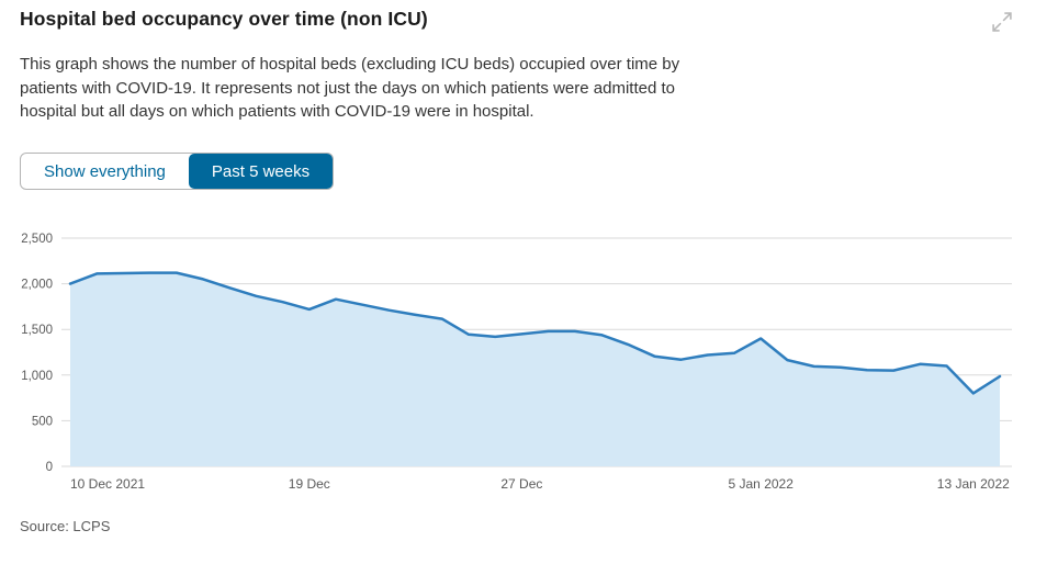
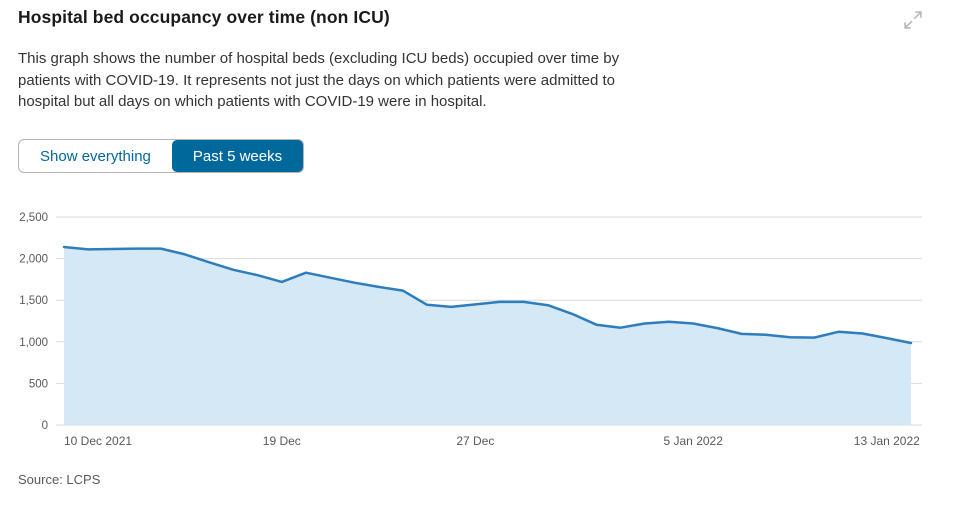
10 Dec 2021: 2000 -> 2100
5 Jan 2022: 1400 -> 1200
13 Jan 2022: 800 -> 1000
